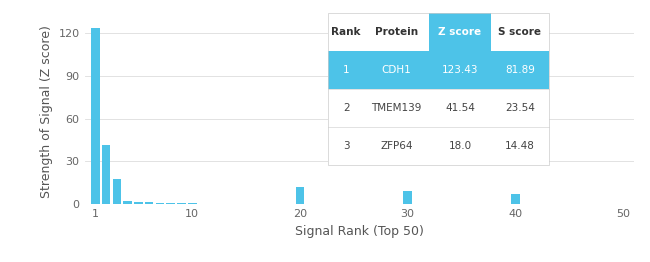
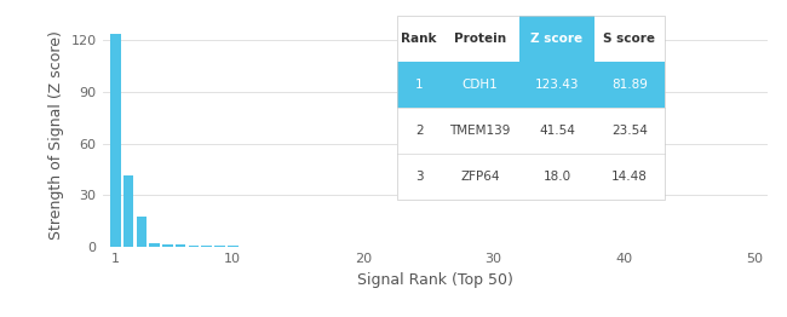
20: 12 -> 0
30: 9 -> 0
40: 7 -> 0
